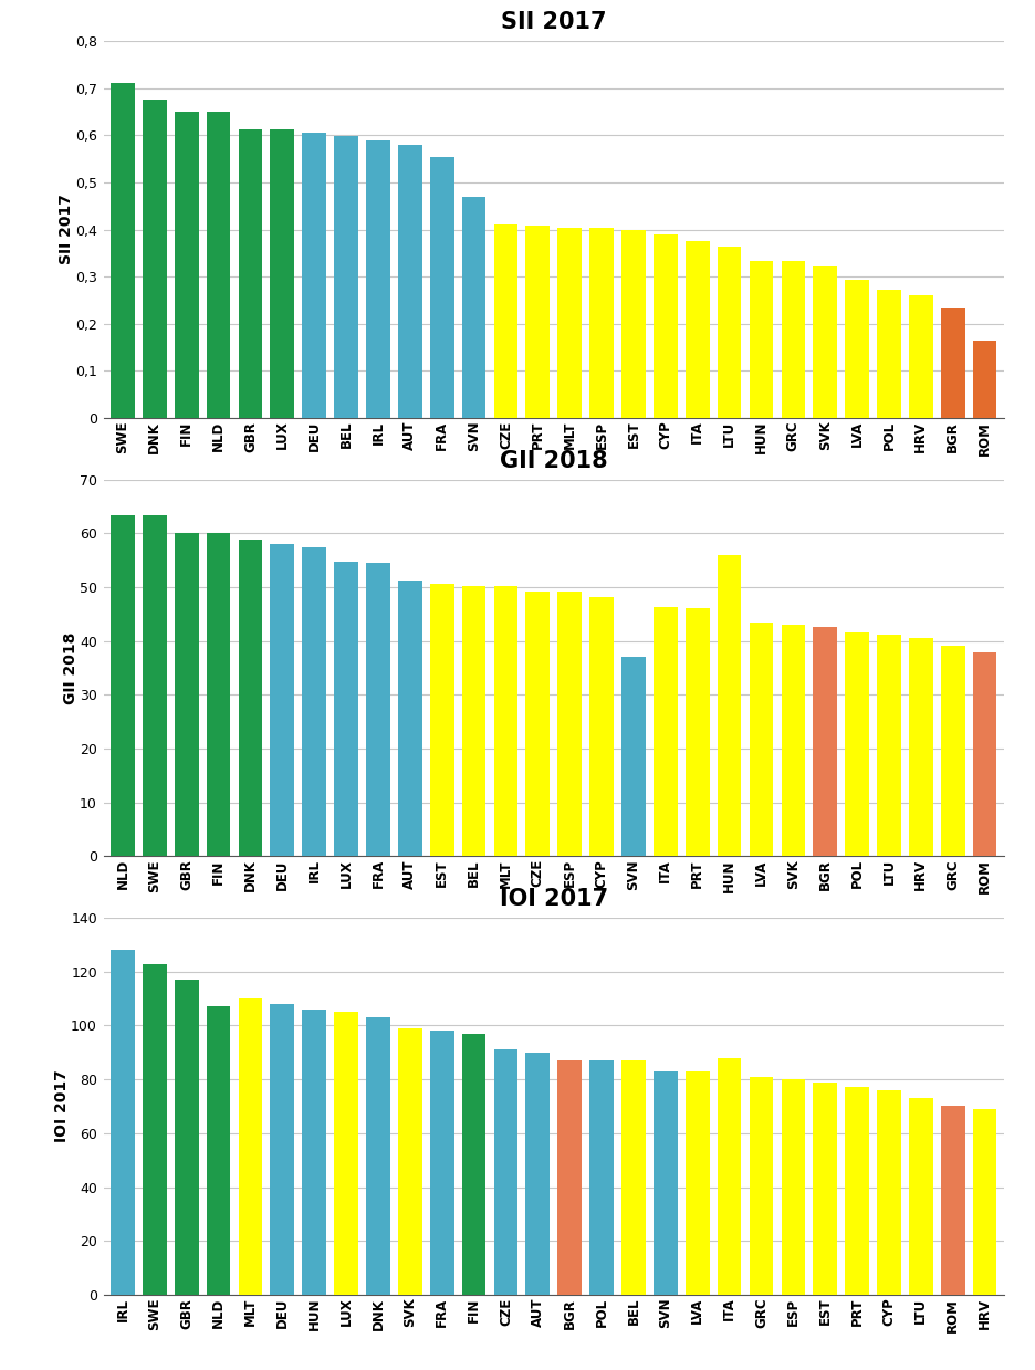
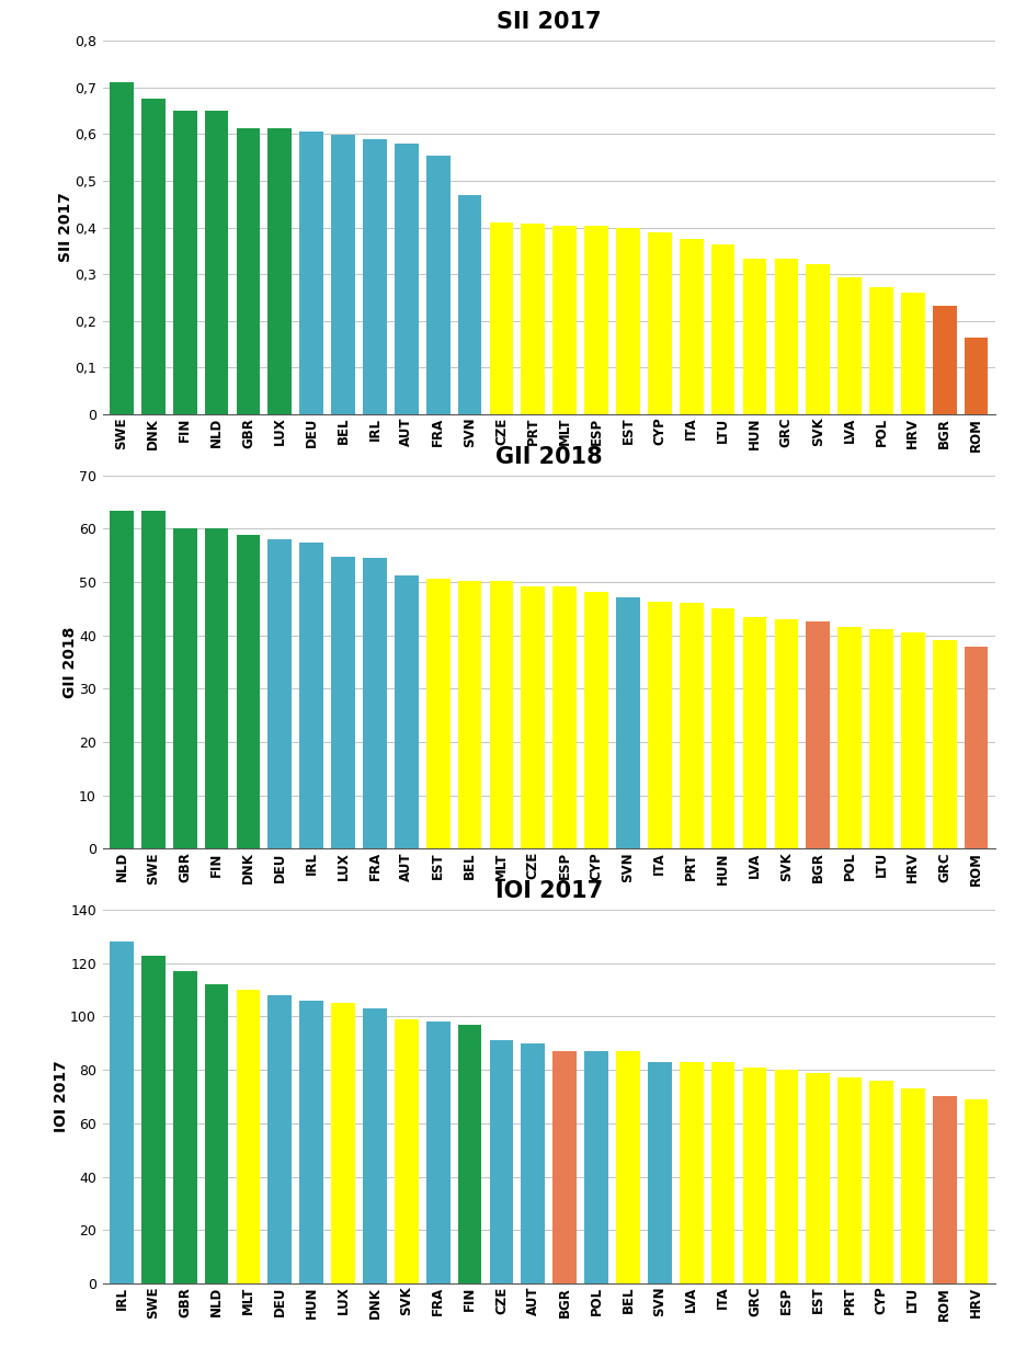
GII 2018/SVN: 37.0 -> 47.1
GII 2018/HUN: 56.0 -> 45.1
IOI 2017/NLD: 107 -> 112
IOI 2017/ITA: 88 -> 83
